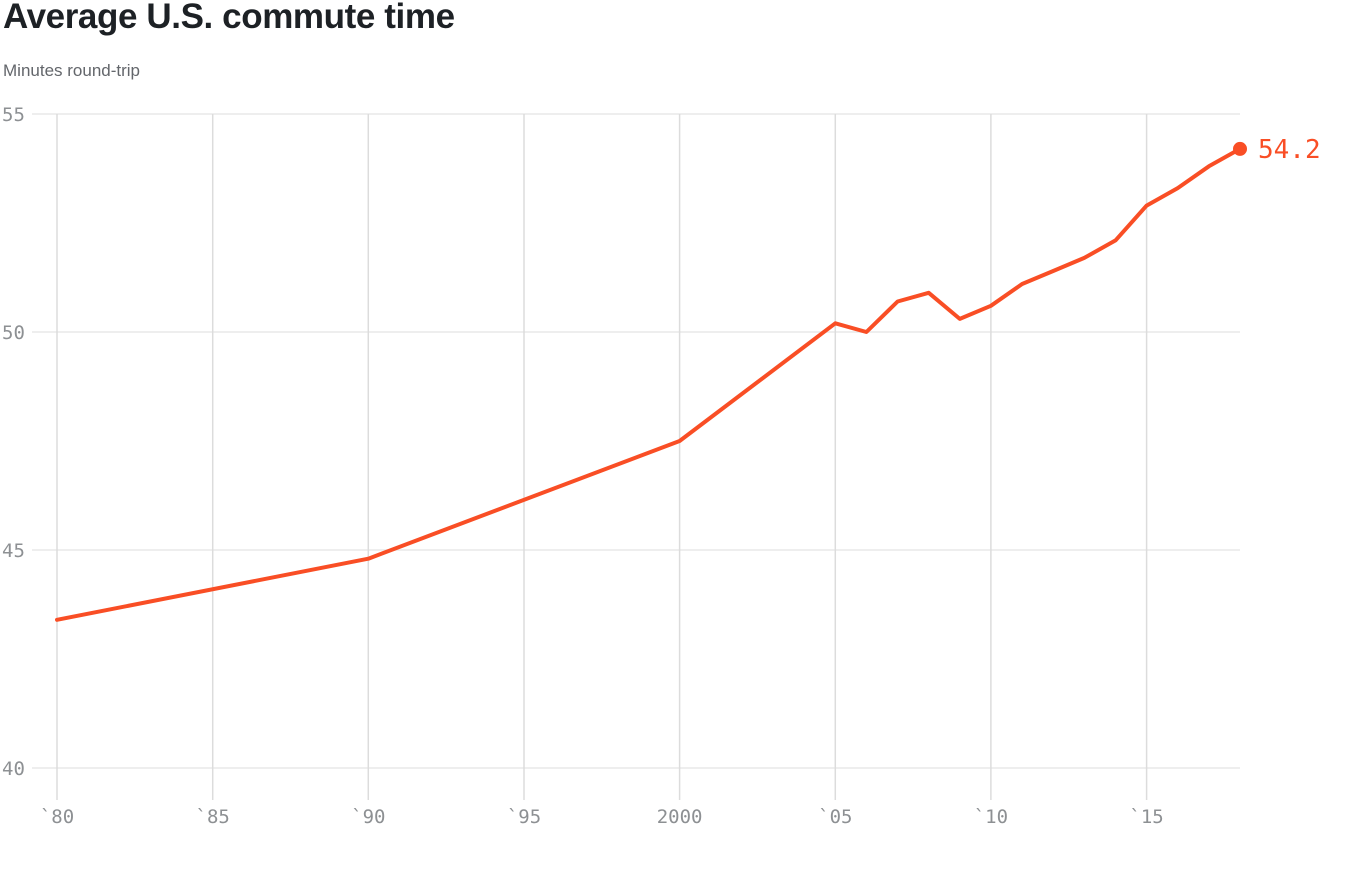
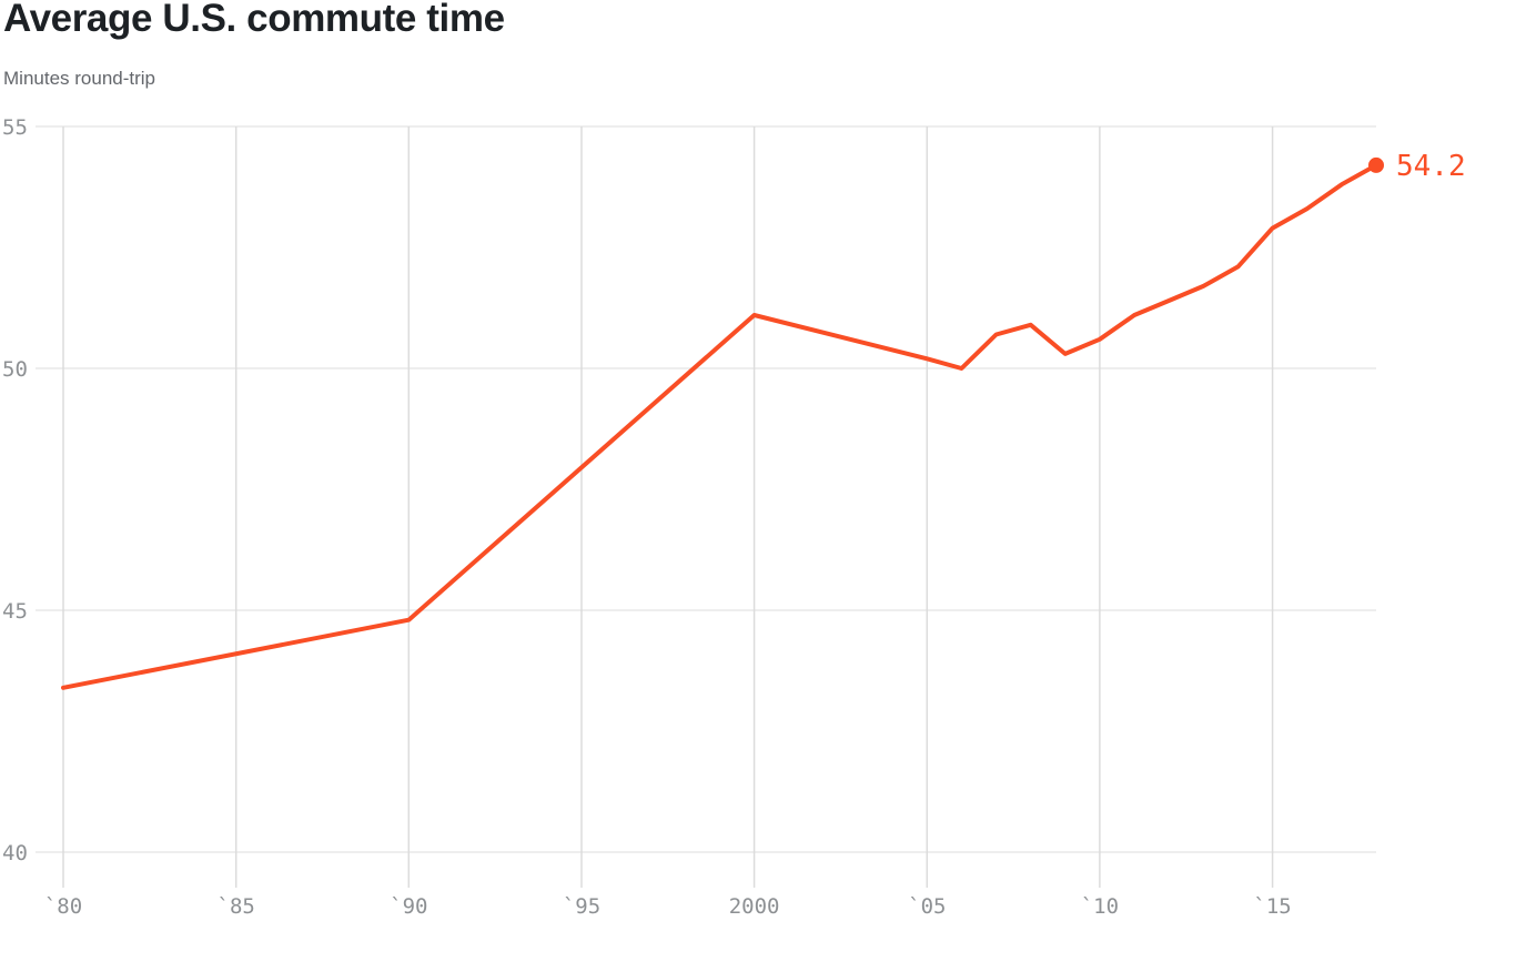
2000: 47.5 -> 51.1
